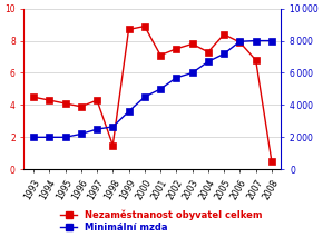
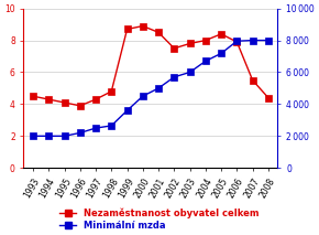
Nezaměstnanost obyvatel celkem/1998: 1.5 -> 4.8
Nezaměstnanost obyvatel celkem/2001: 7.1 -> 8.5
Nezaměstnanost obyvatel celkem/2004: 7.3 -> 8.0
Nezaměstnanost obyvatel celkem/2007: 6.8 -> 5.5
Nezaměstnanost obyvatel celkem/2008: 0.5 -> 4.4
